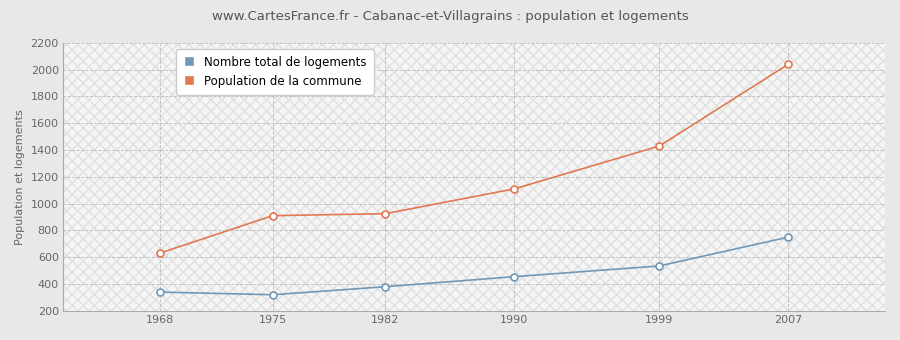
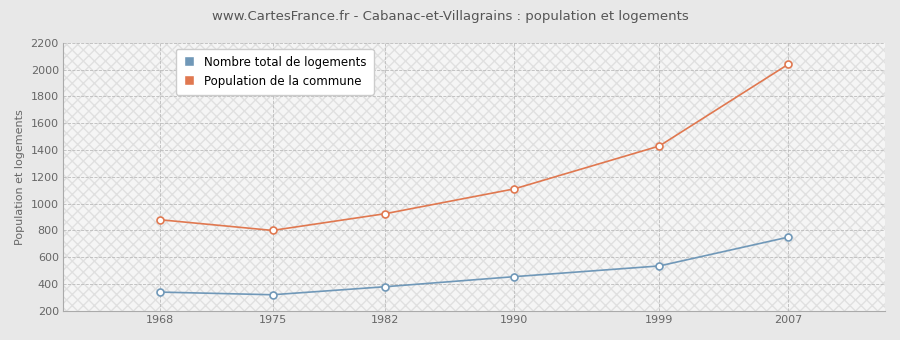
Population de la commune/1968: 630 -> 880
Population de la commune/1975: 910 -> 800
